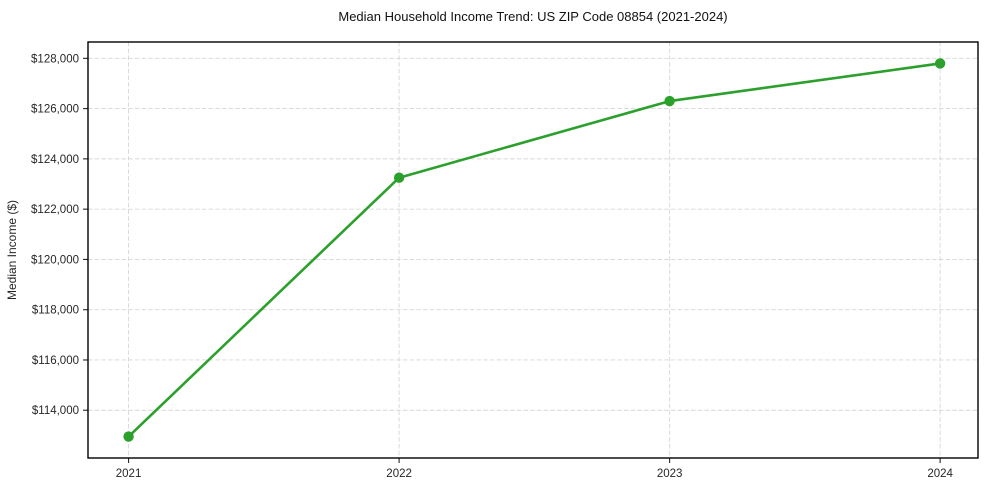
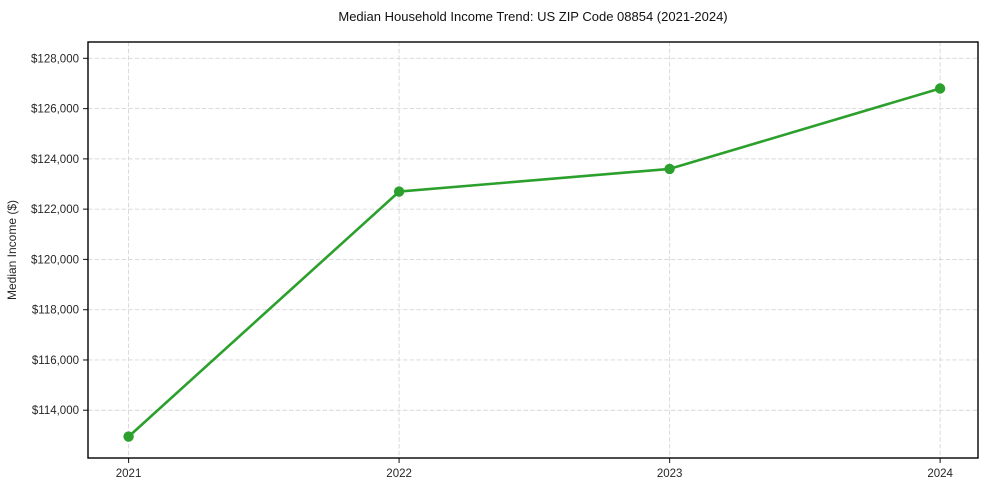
2022: $123200 -> $122700
2023: $126300 -> $123600
2024: $127800 -> $126800
